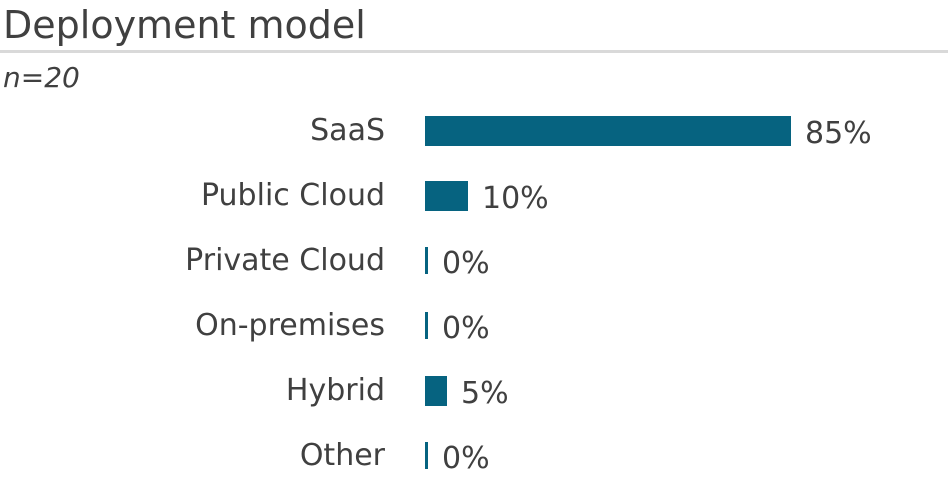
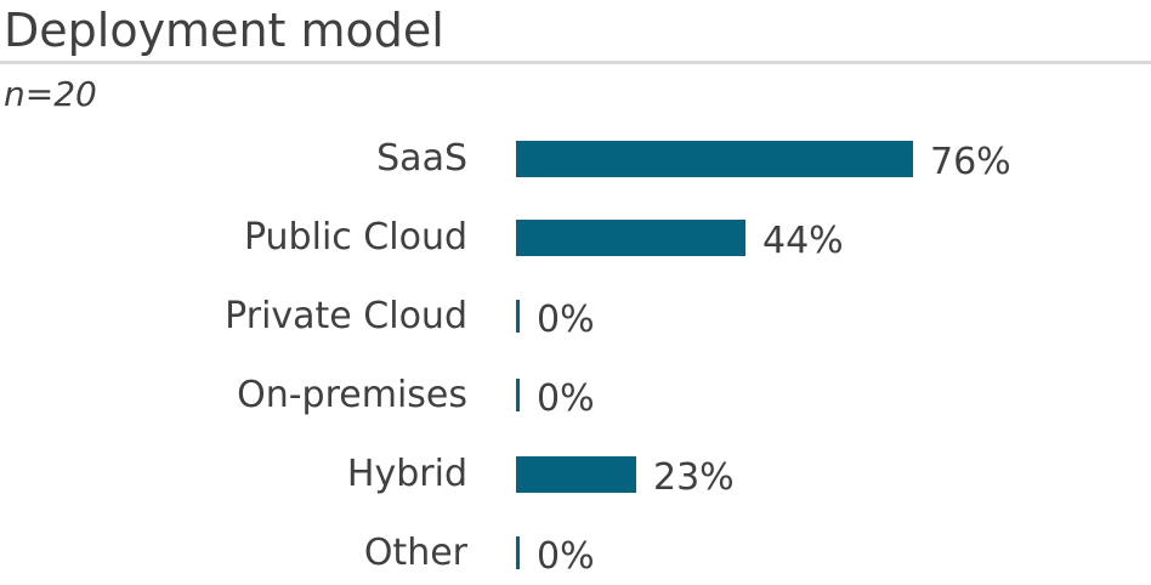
SaaS: 85% -> 76%
Public Cloud: 10% -> 44%
Hybrid: 5% -> 23%
